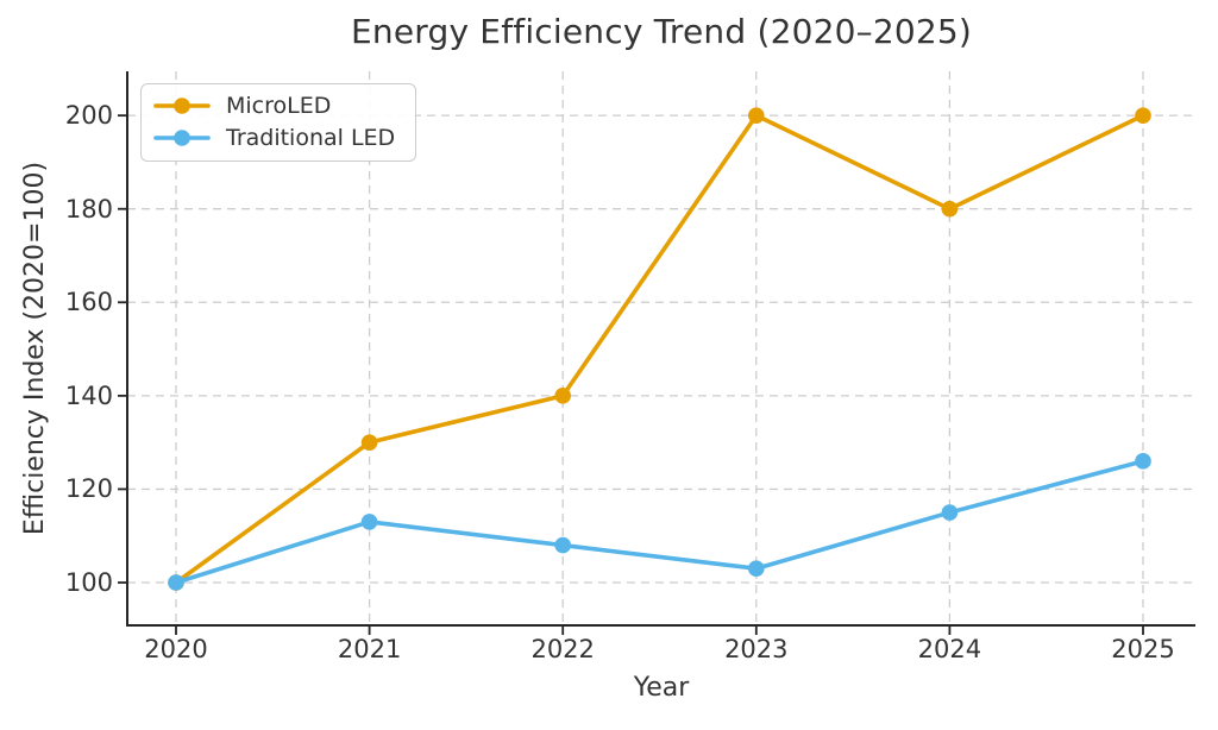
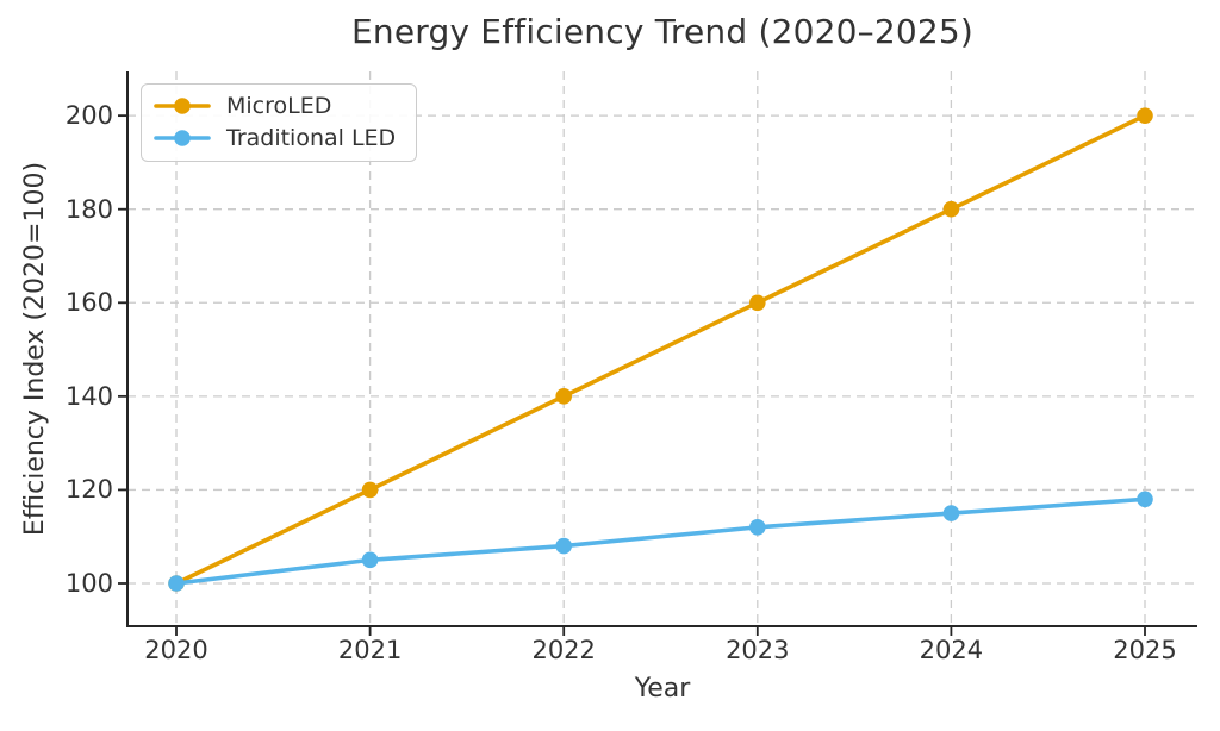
MicroLED/2021: 130 -> 120
Traditional LED/2021: 113 -> 105
MicroLED/2023: 200 -> 160
Traditional LED/2023: 103 -> 112
Traditional LED/2025: 126 -> 118
